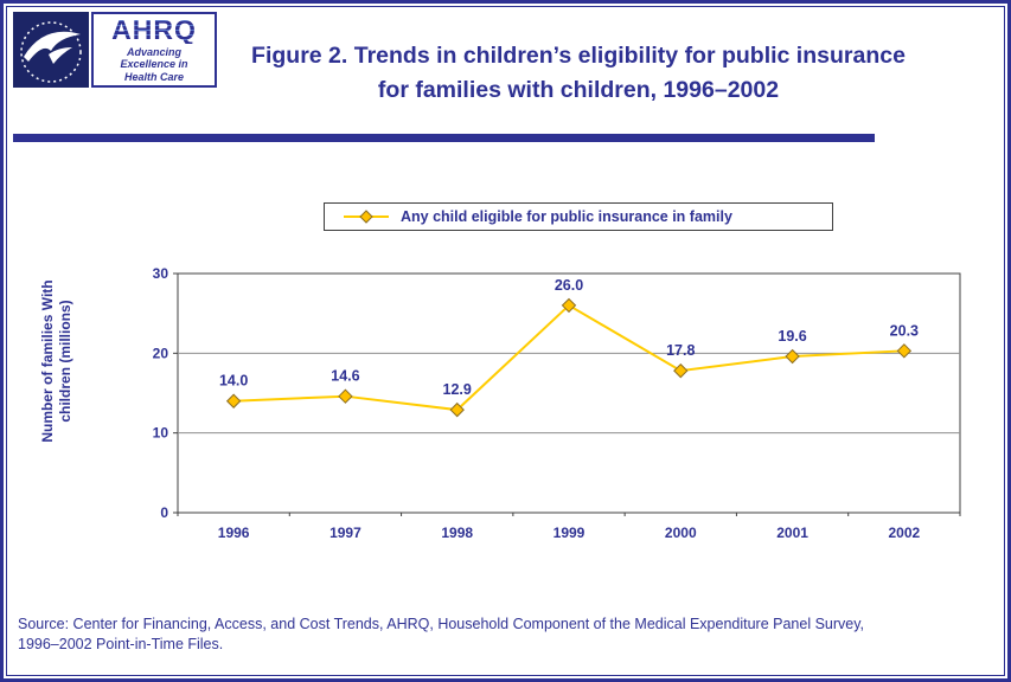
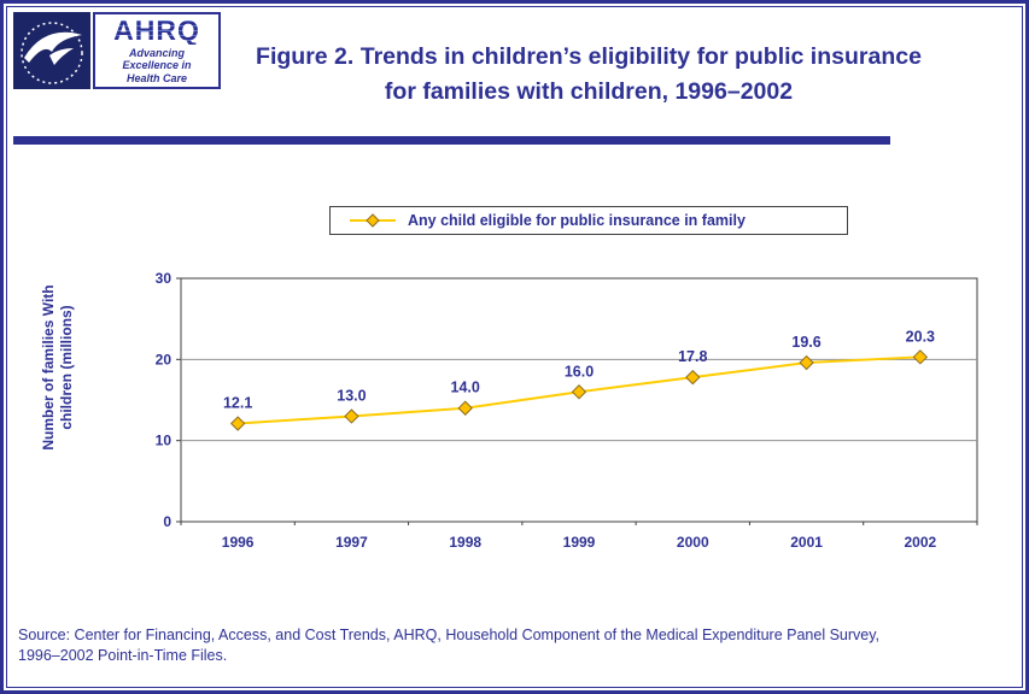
1996: 14.0 -> 12.1
1997: 14.6 -> 13.0
1998: 12.9 -> 14.0
1999: 26.0 -> 16.0
